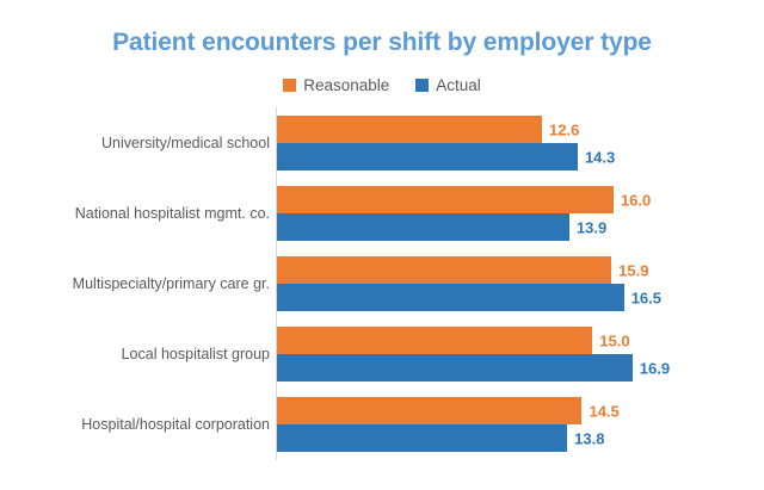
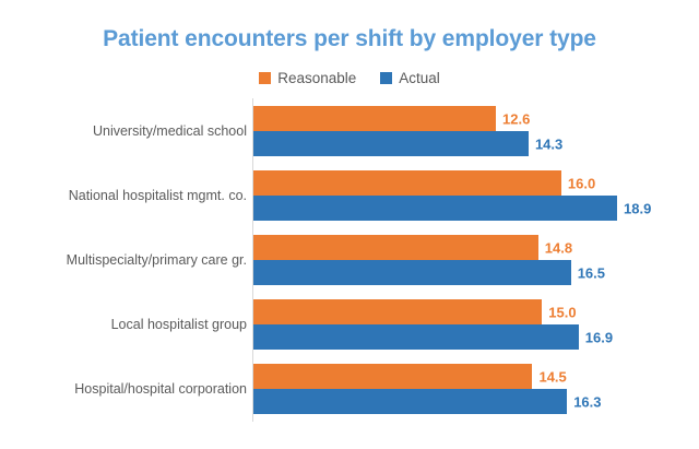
Actual/National hospitalist mgmt. co.: 13.9 -> 18.9
Reasonable/Multispecialty/primary care gr.: 15.9 -> 14.8
Actual/Hospital/hospital corporation: 13.8 -> 16.3
